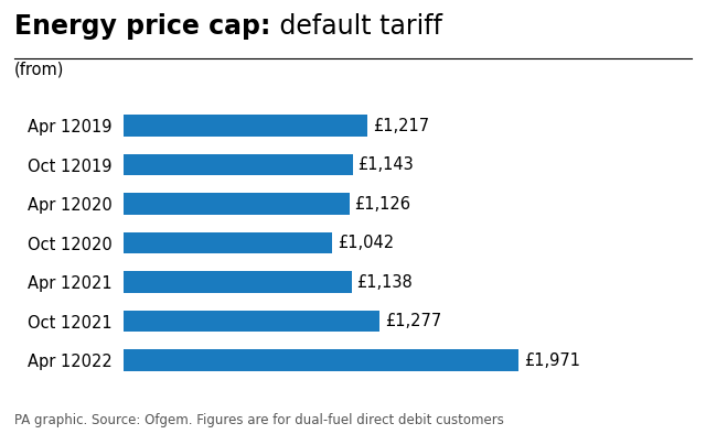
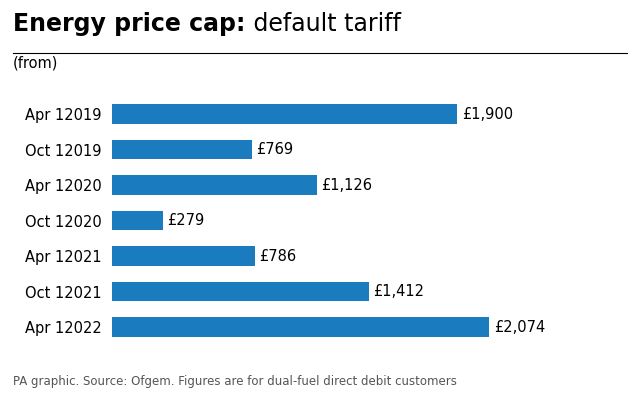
Apr 12019: £1,217 -> £1,900
Oct 12019: £1,143 -> £769
Oct 12020: £1,042 -> £279
Apr 12021: £1,138 -> £786
Oct 12021: £1,277 -> £1,412
Apr 12022: £1,971 -> £2,074
